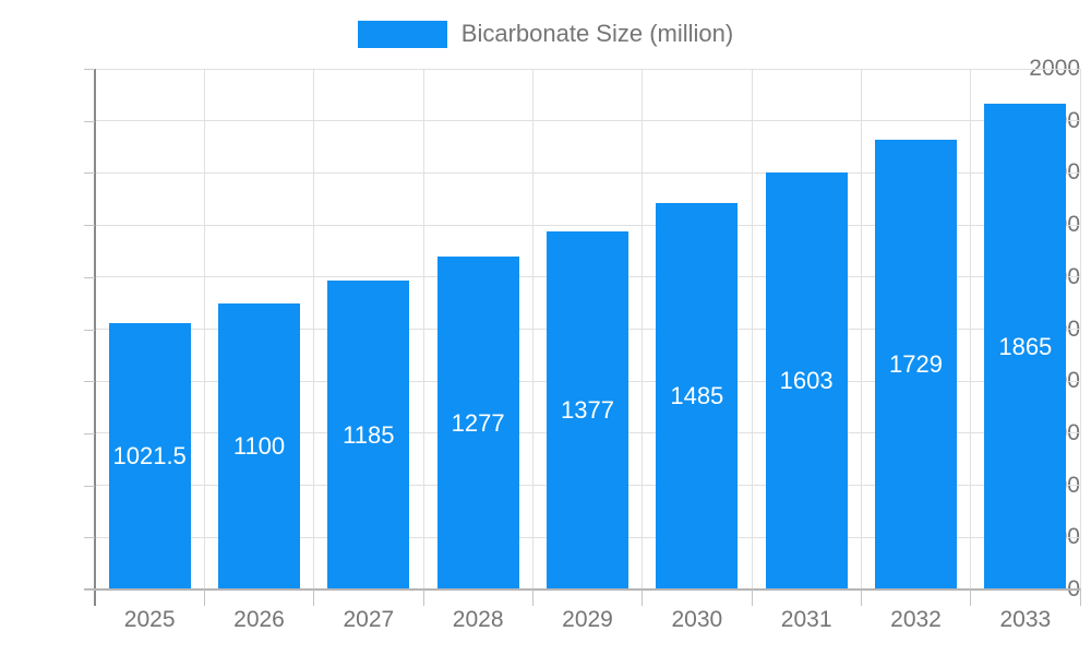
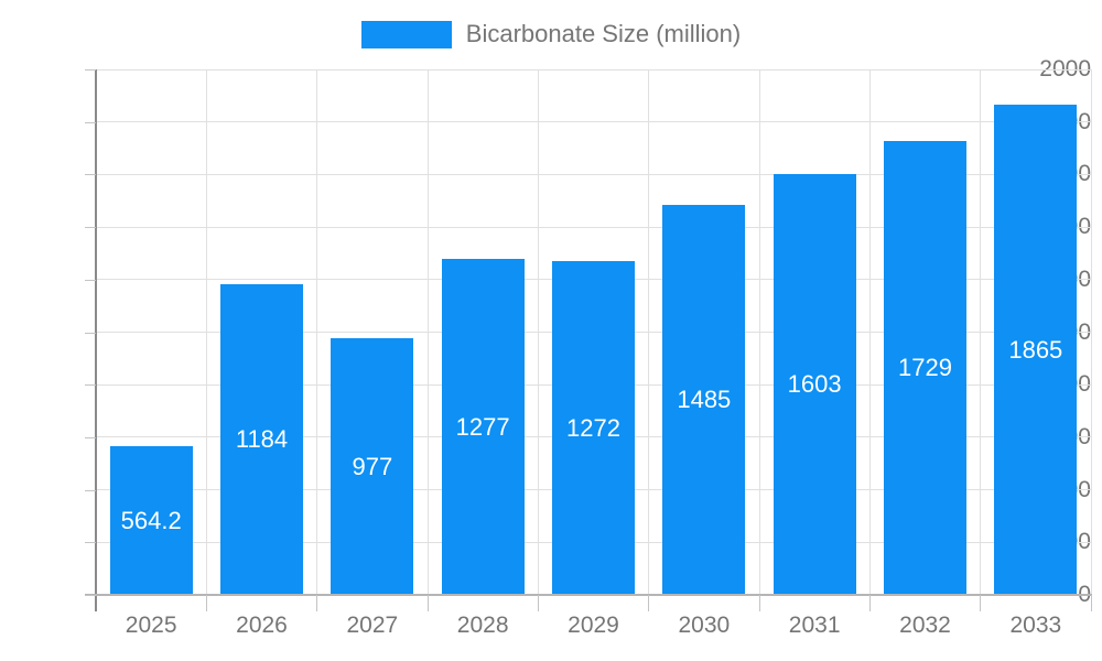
2025: 1021.5 -> 564.2
2026: 1100 -> 1184
2027: 1185 -> 977
2029: 1377 -> 1272
